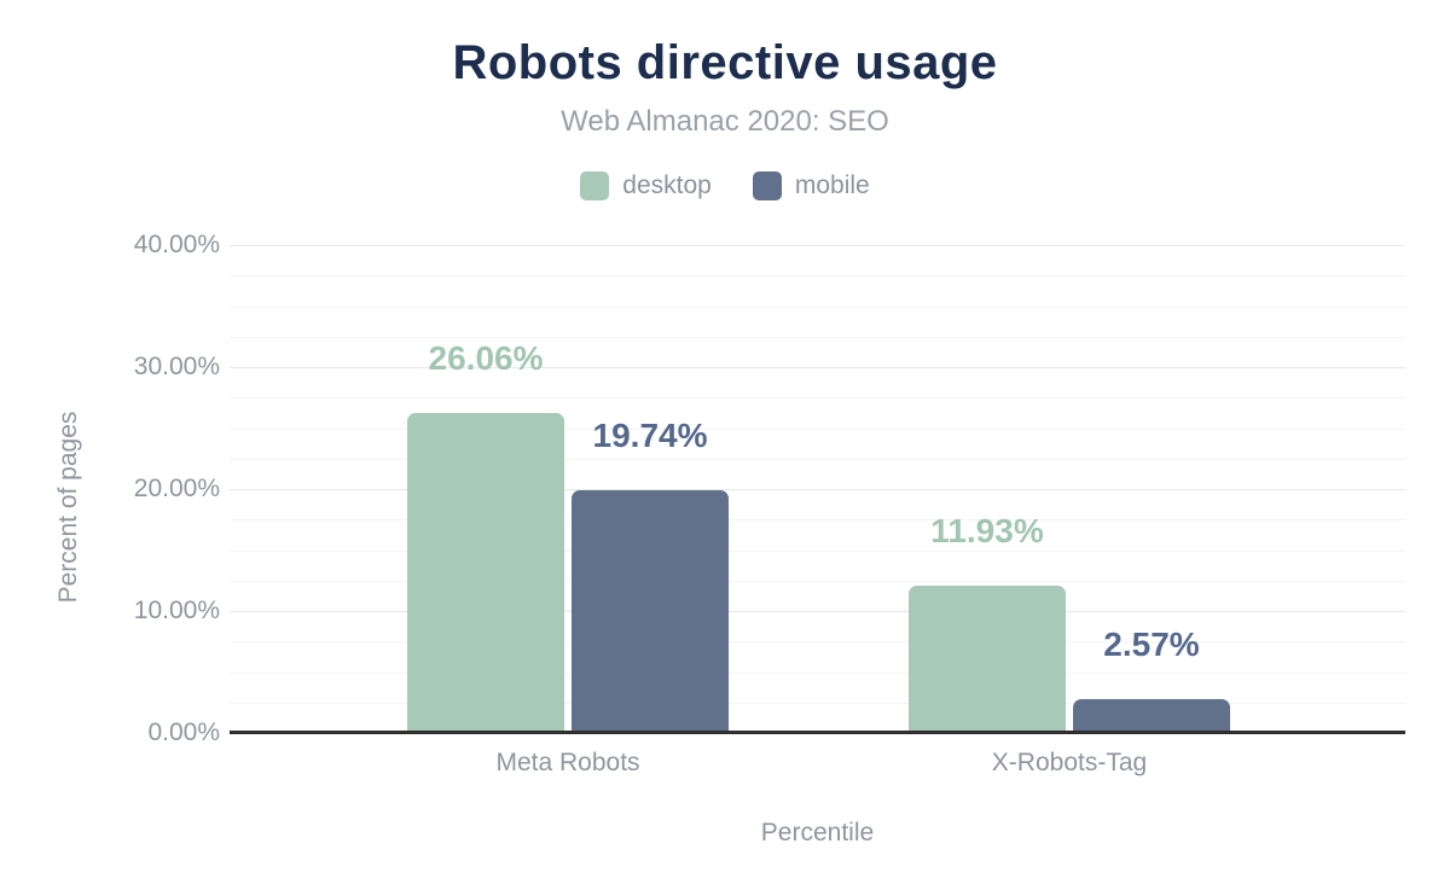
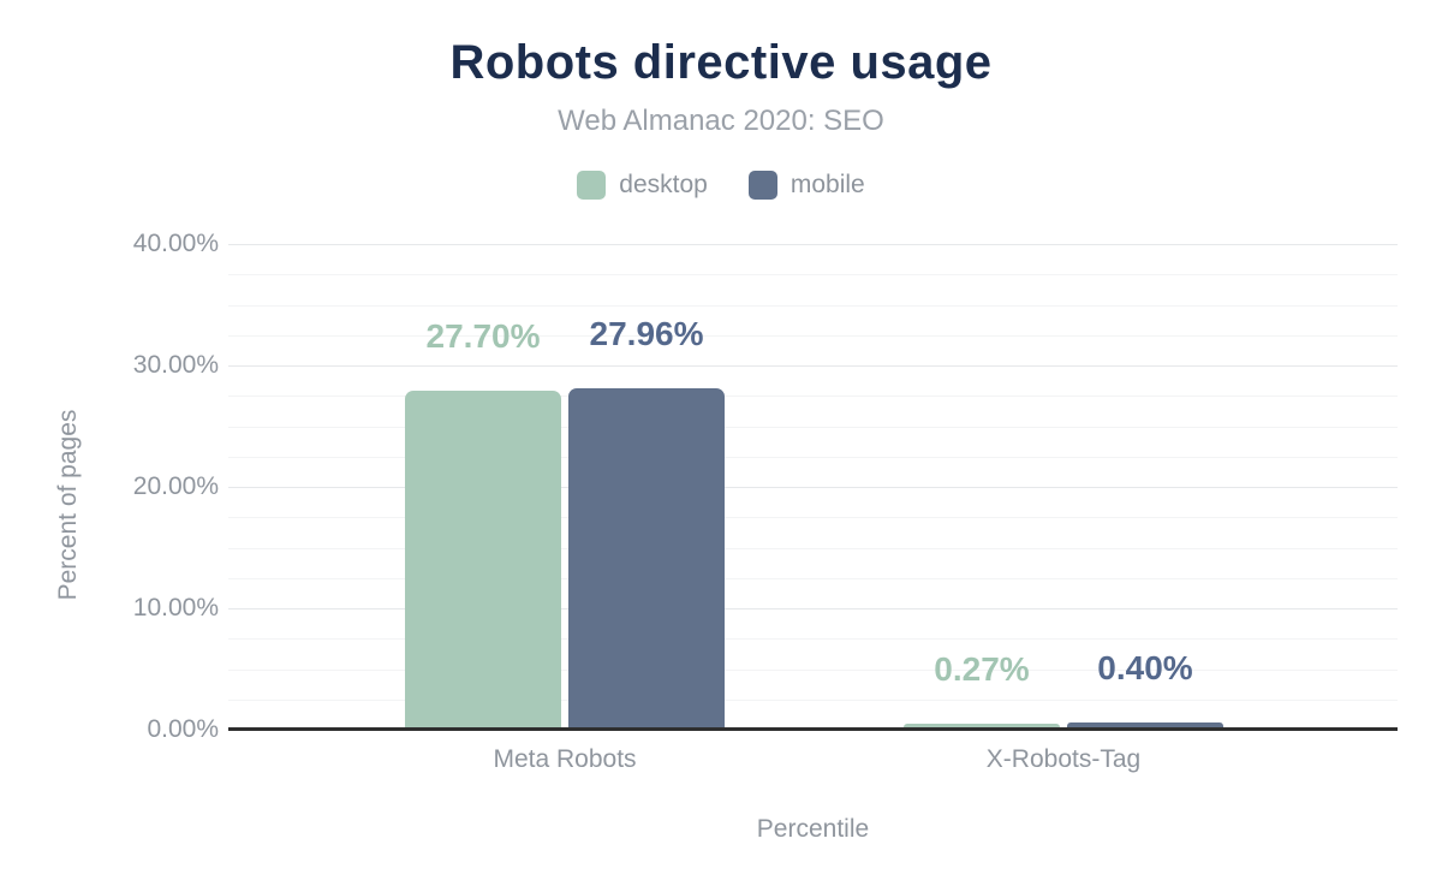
desktop/Meta Robots: 26.06% -> 27.70%
mobile/Meta Robots: 19.74% -> 27.96%
desktop/X-Robots-Tag: 11.93% -> 0.27%
mobile/X-Robots-Tag: 2.57% -> 0.40%
